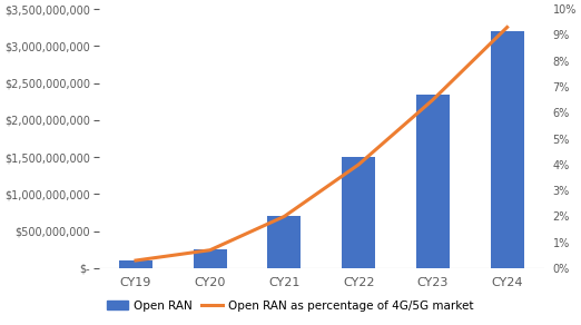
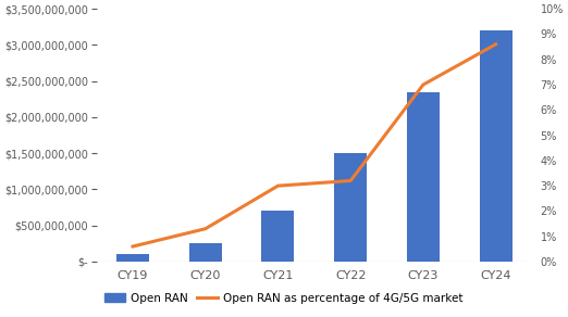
Open RAN as percentage of 4G/5G market/CY19: 0.3% -> 0.6%
Open RAN as percentage of 4G/5G market/CY20: 0.7% -> 1.3%
Open RAN as percentage of 4G/5G market/CY21: 2.0% -> 3.0%
Open RAN as percentage of 4G/5G market/CY22: 4.0% -> 3.2%
Open RAN as percentage of 4G/5G market/CY23: 6.5% -> 7.0%
Open RAN as percentage of 4G/5G market/CY24: 9.3% -> 8.6%
